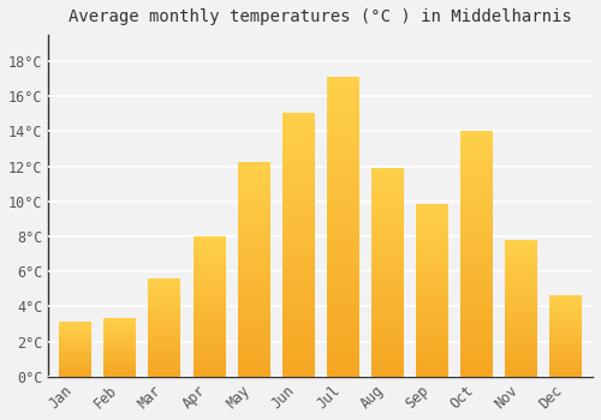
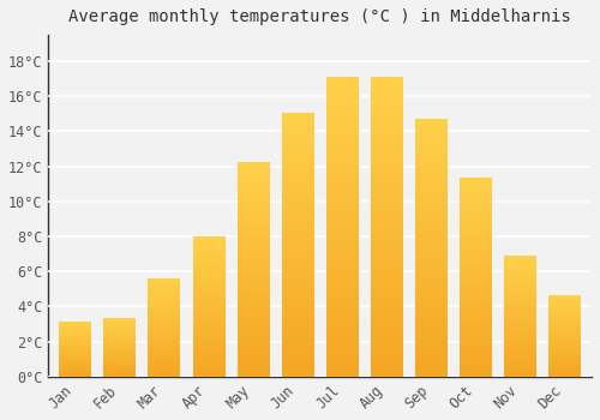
Aug: 11.9°C -> 17.1°C
Sep: 9.8°C -> 14.7°C
Oct: 14.0°C -> 11.3°C
Nov: 7.8°C -> 6.9°C
